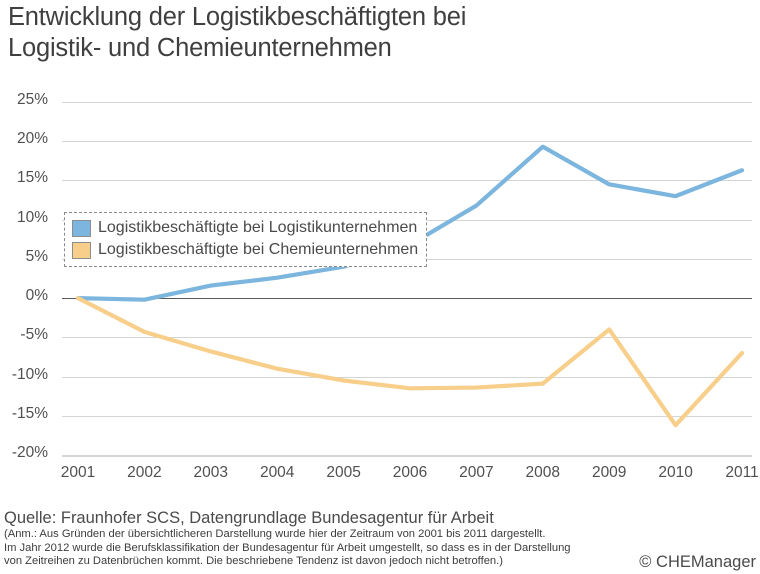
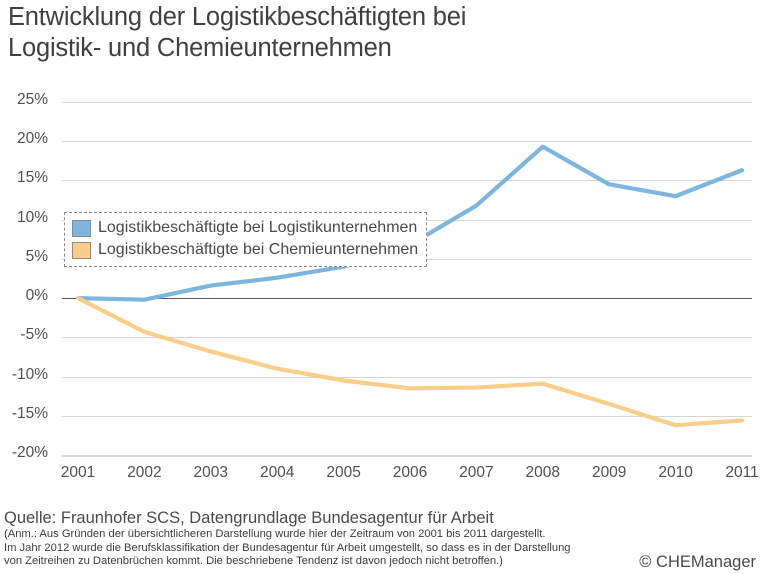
Logistikbeschäftigte bei Chemieunternehmen/2009: -4% -> -14%
Logistikbeschäftigte bei Chemieunternehmen/2011: -7% -> -16%
